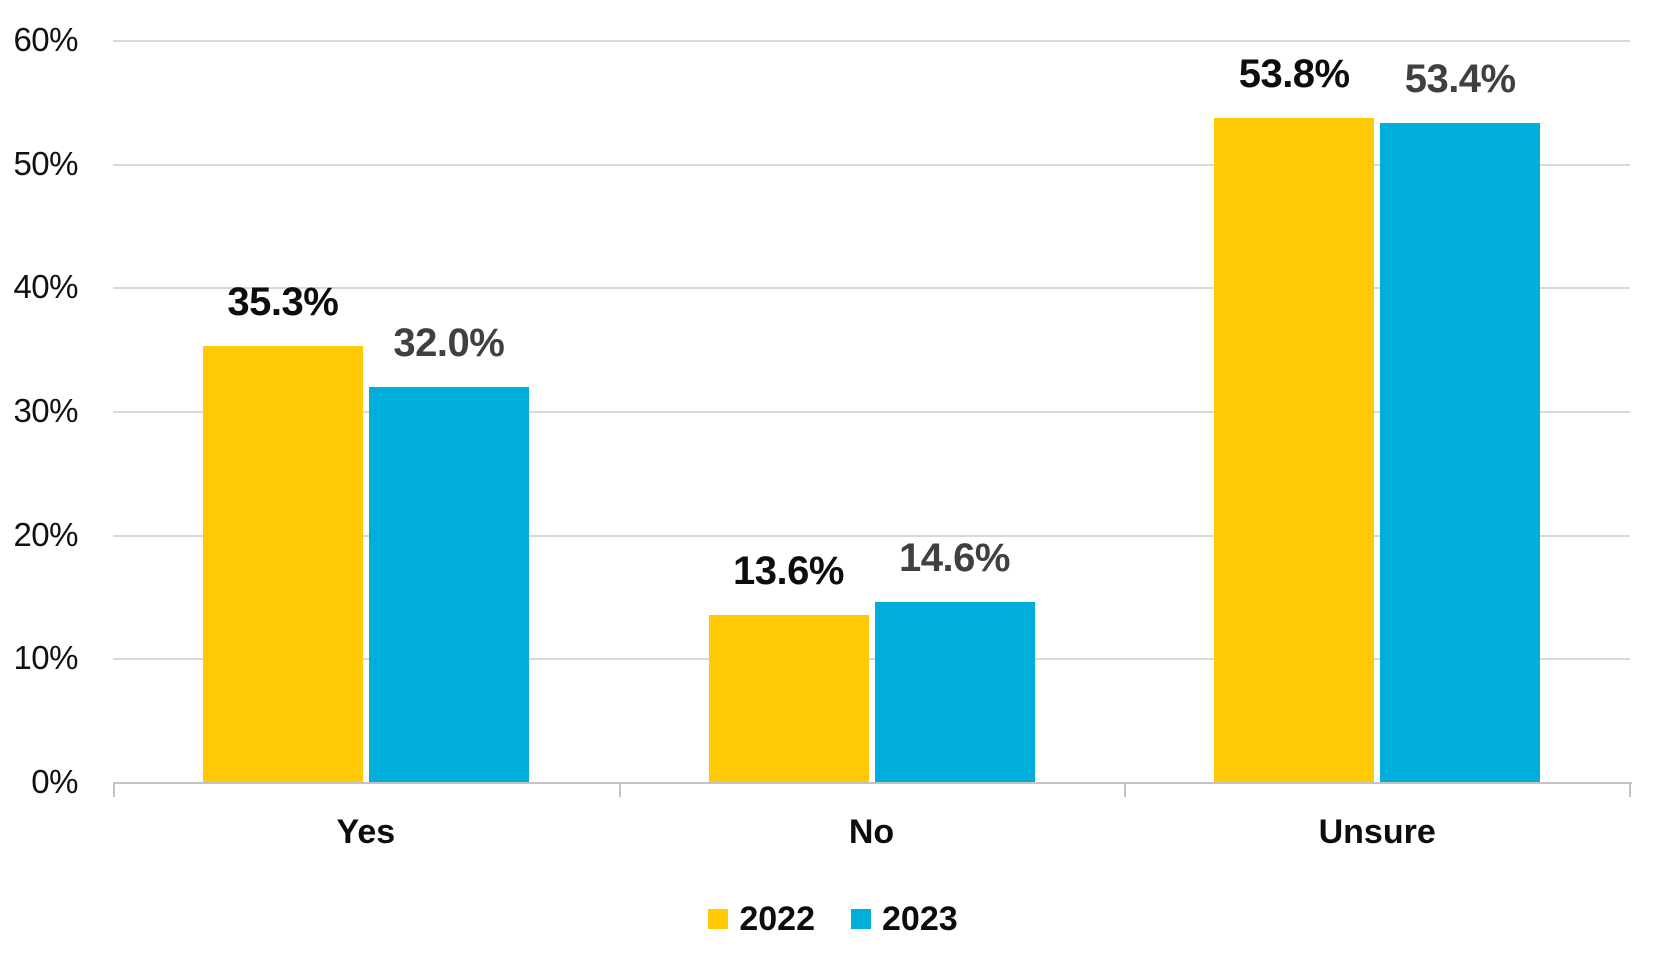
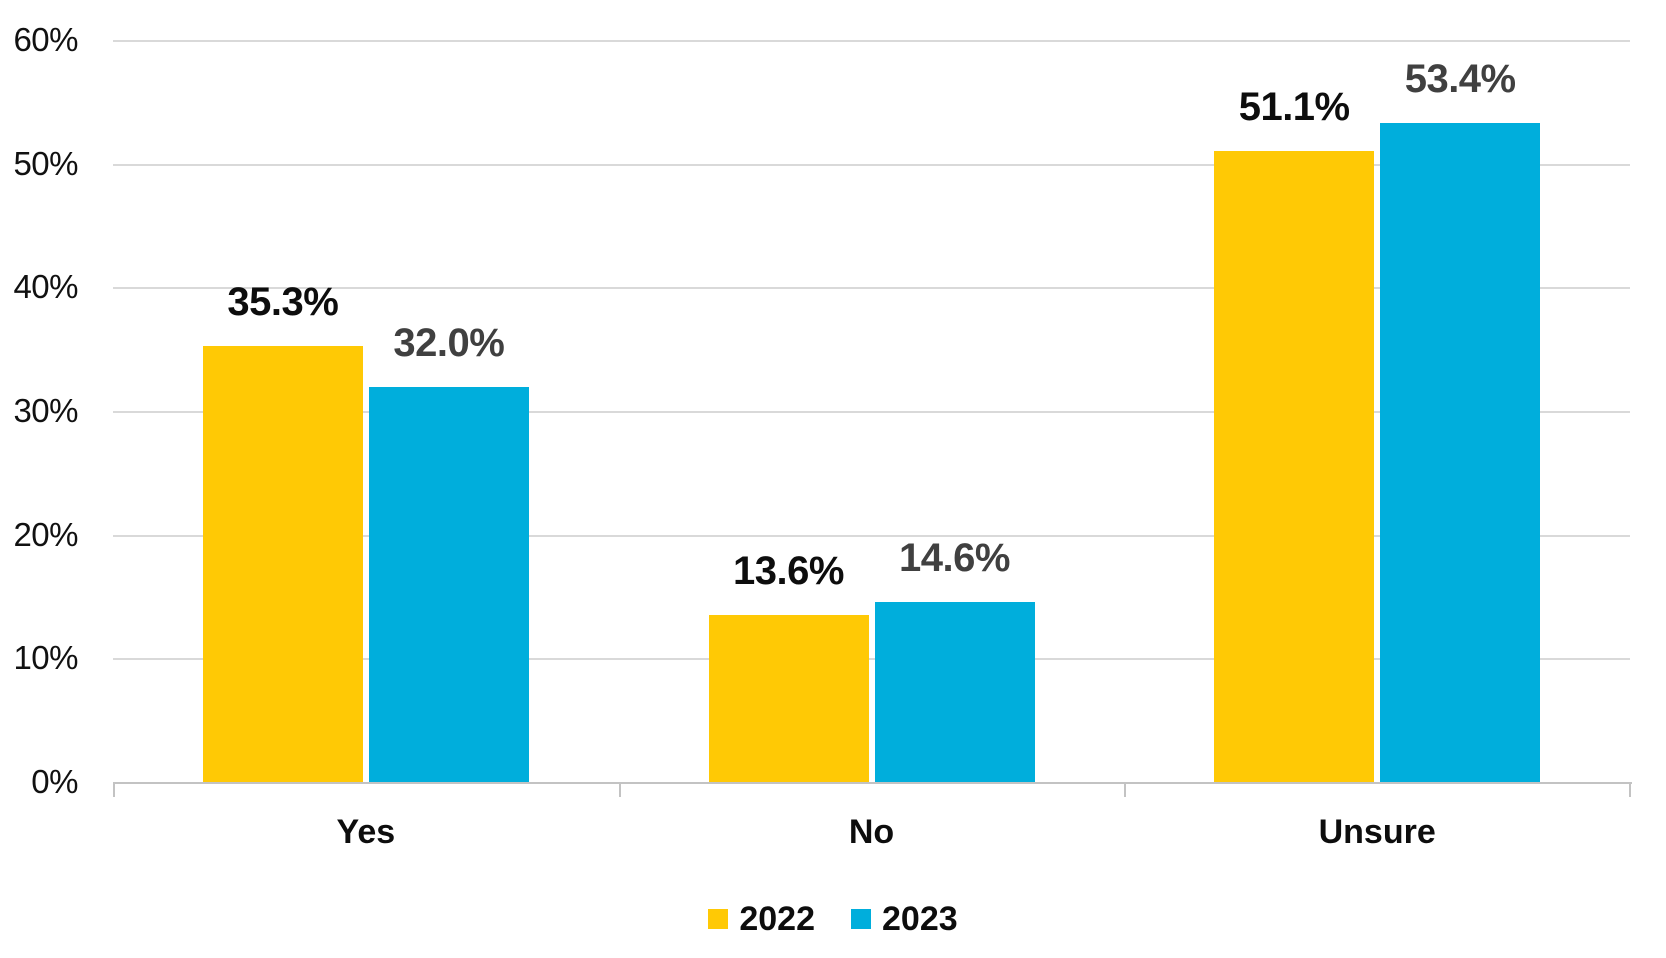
2022/Unsure: 53.8% -> 51.1%
